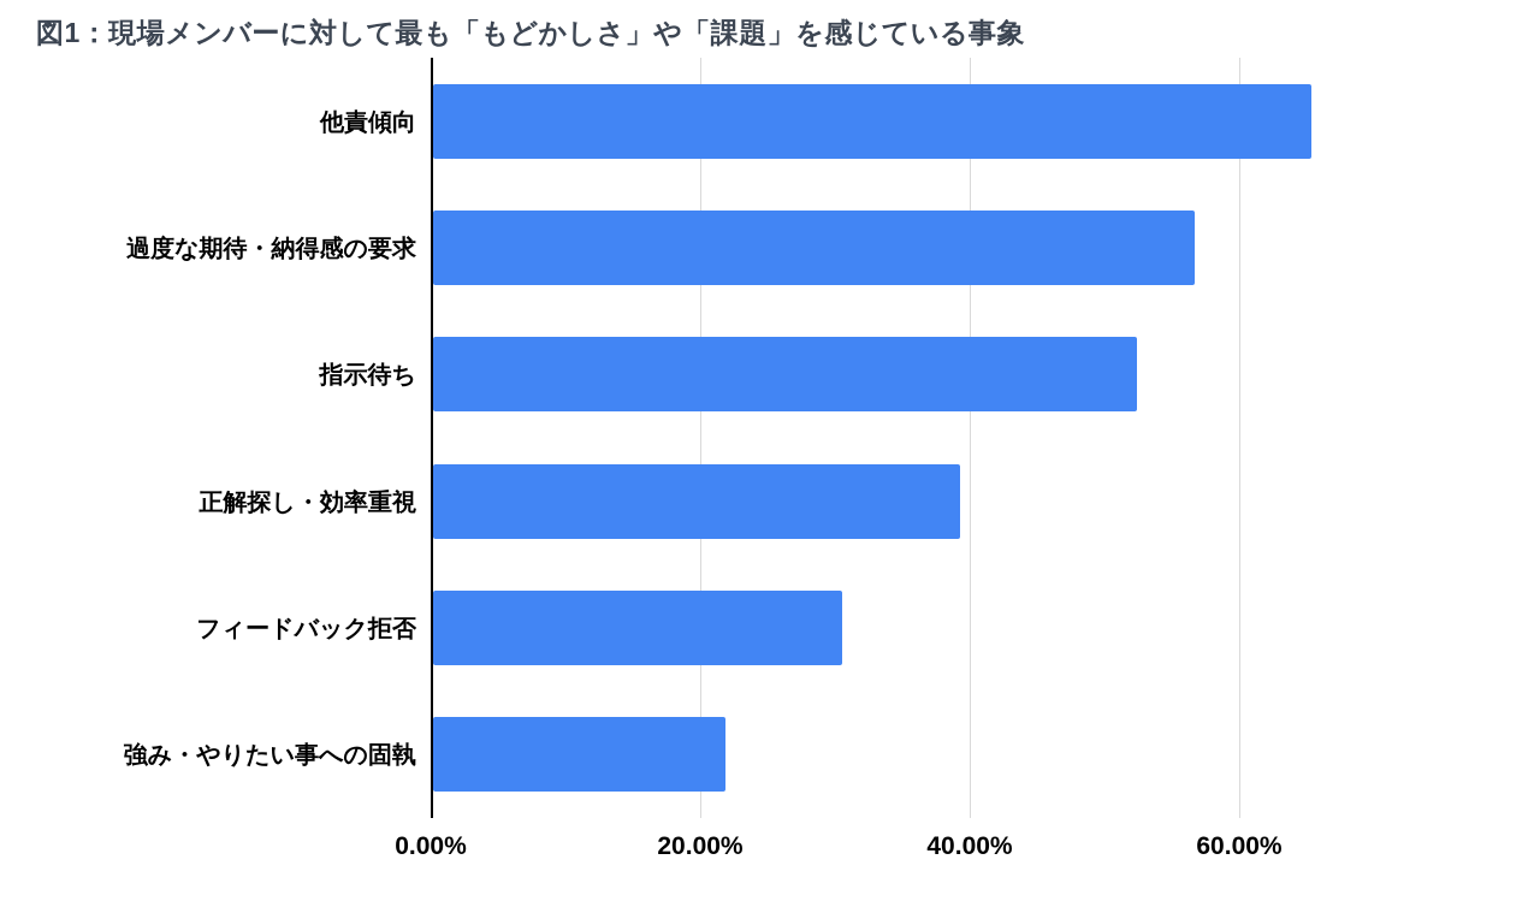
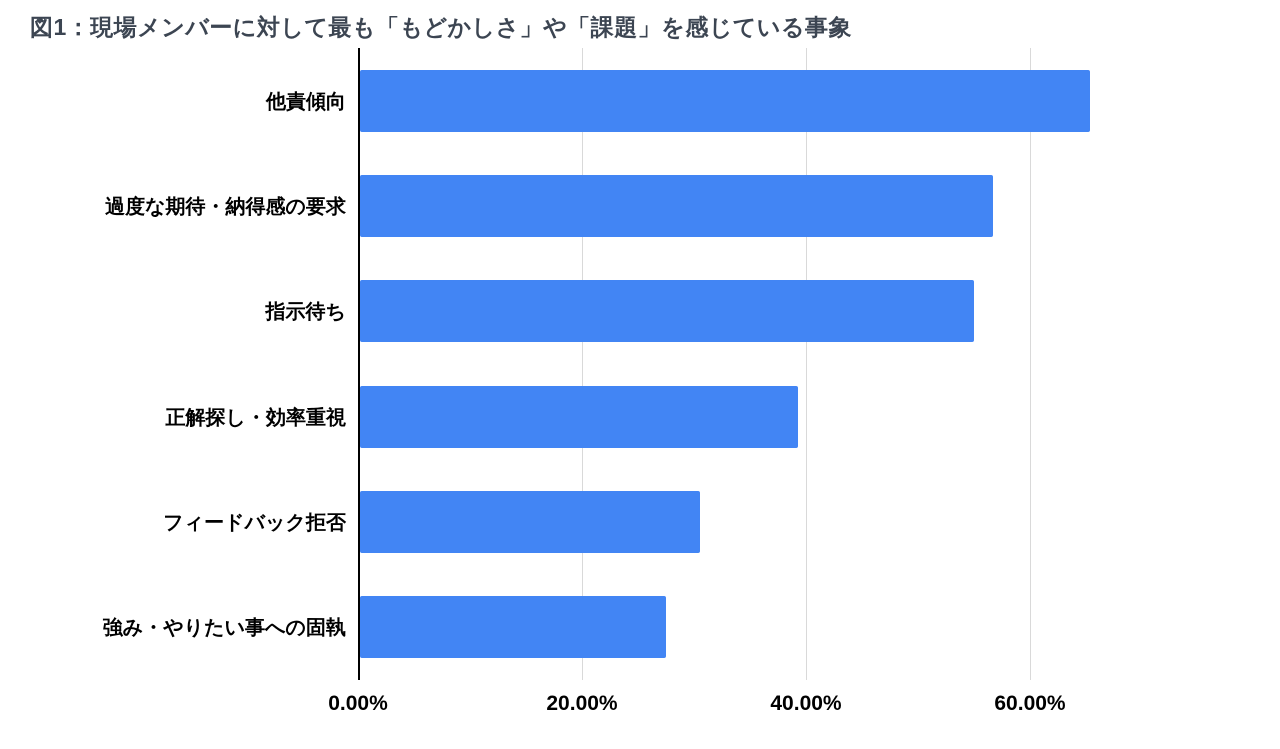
指示待ち: 52.2% -> 54.8%
強み・やりたい事への固執: 21.7% -> 27.3%
